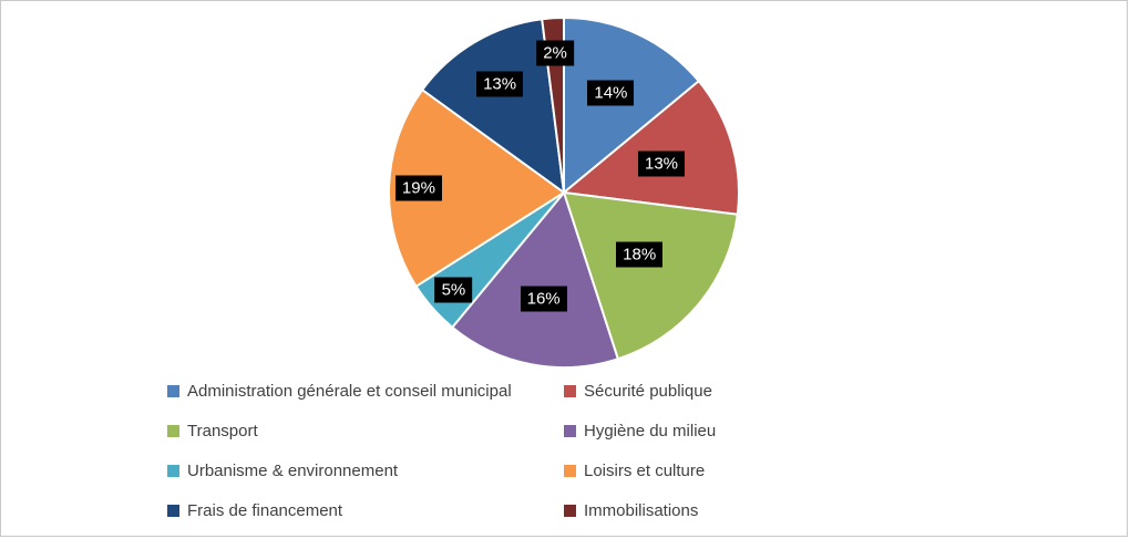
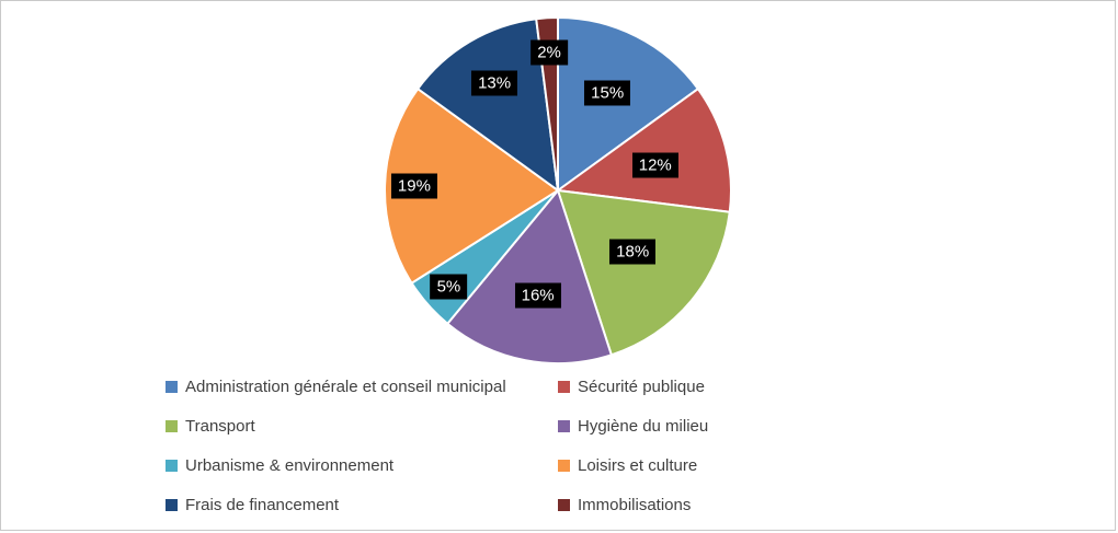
Administration générale et conseil municipal: 14% -> 15%
Sécurité publique: 13% -> 12%
